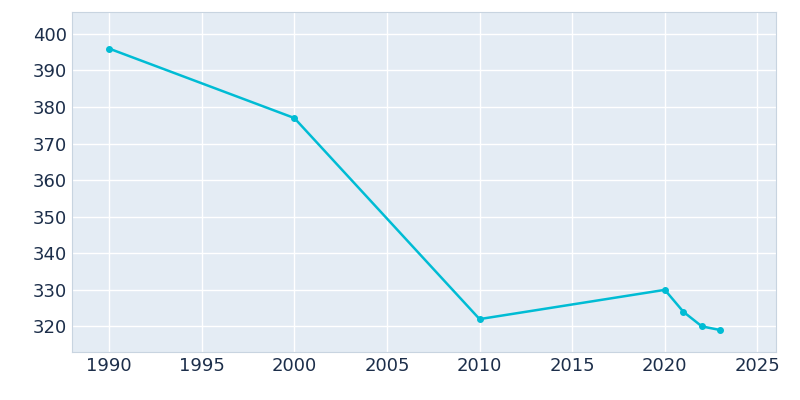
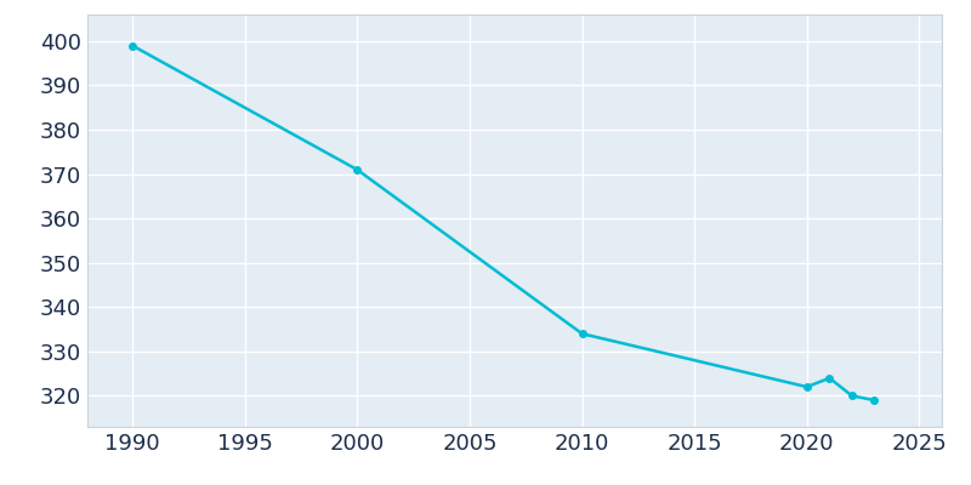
1990: 396 -> 399
2000: 377 -> 371
2010: 322 -> 334
2020: 330 -> 322
